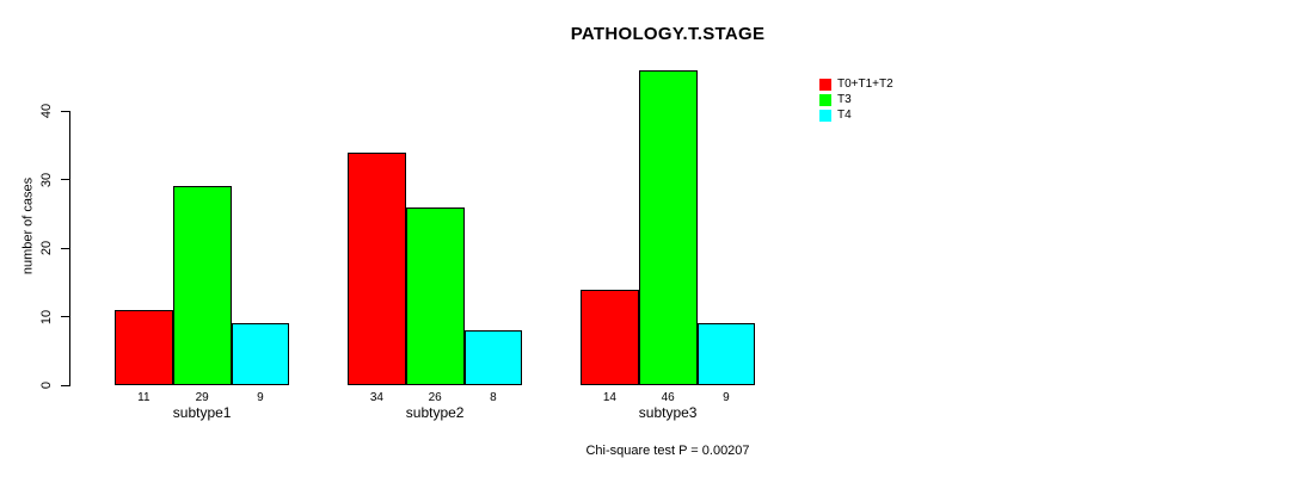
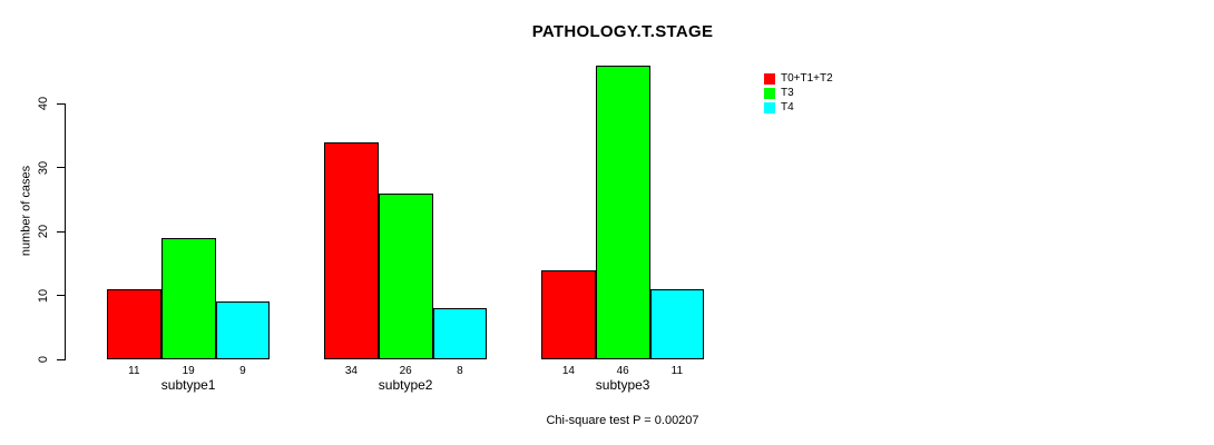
T3/subtype1: 29 -> 19
T4/subtype3: 9 -> 11
